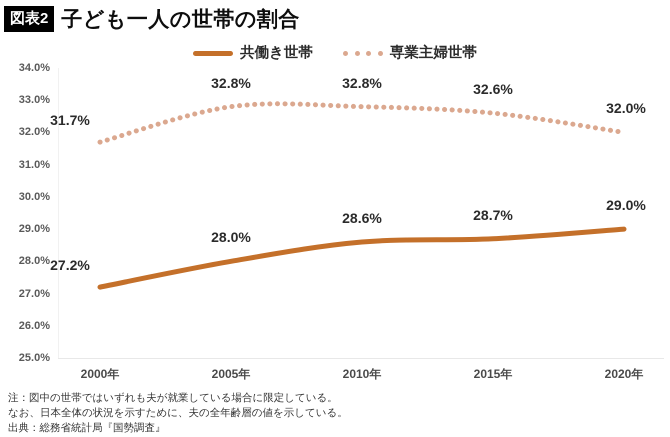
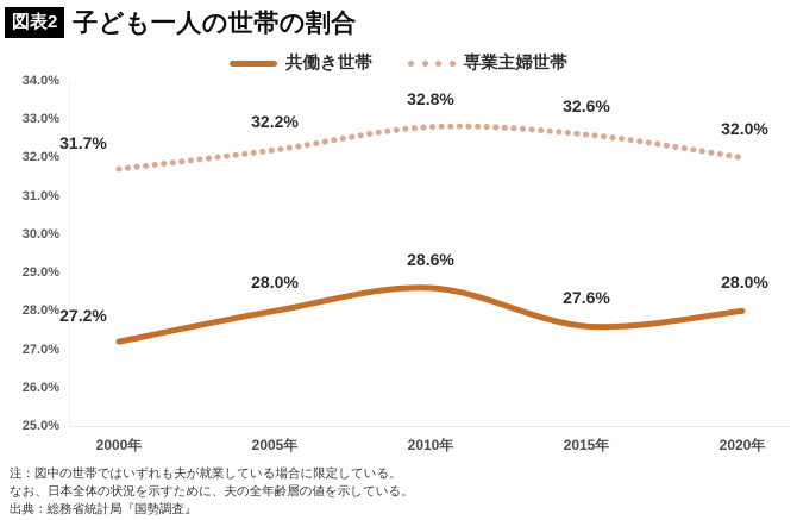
専業主婦世帯/2005年: 32.8% -> 32.2%
共働き世帯/2015年: 28.7% -> 27.6%
共働き世帯/2020年: 29.0% -> 28.0%
